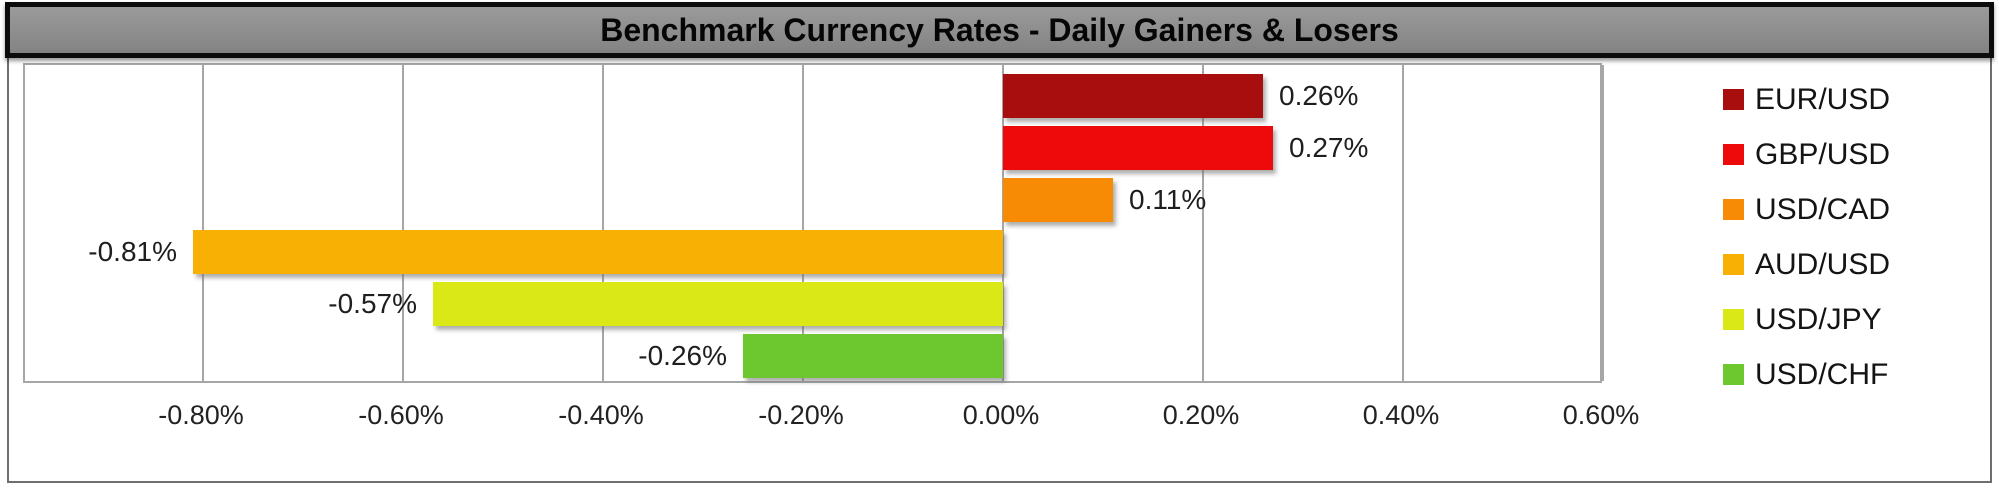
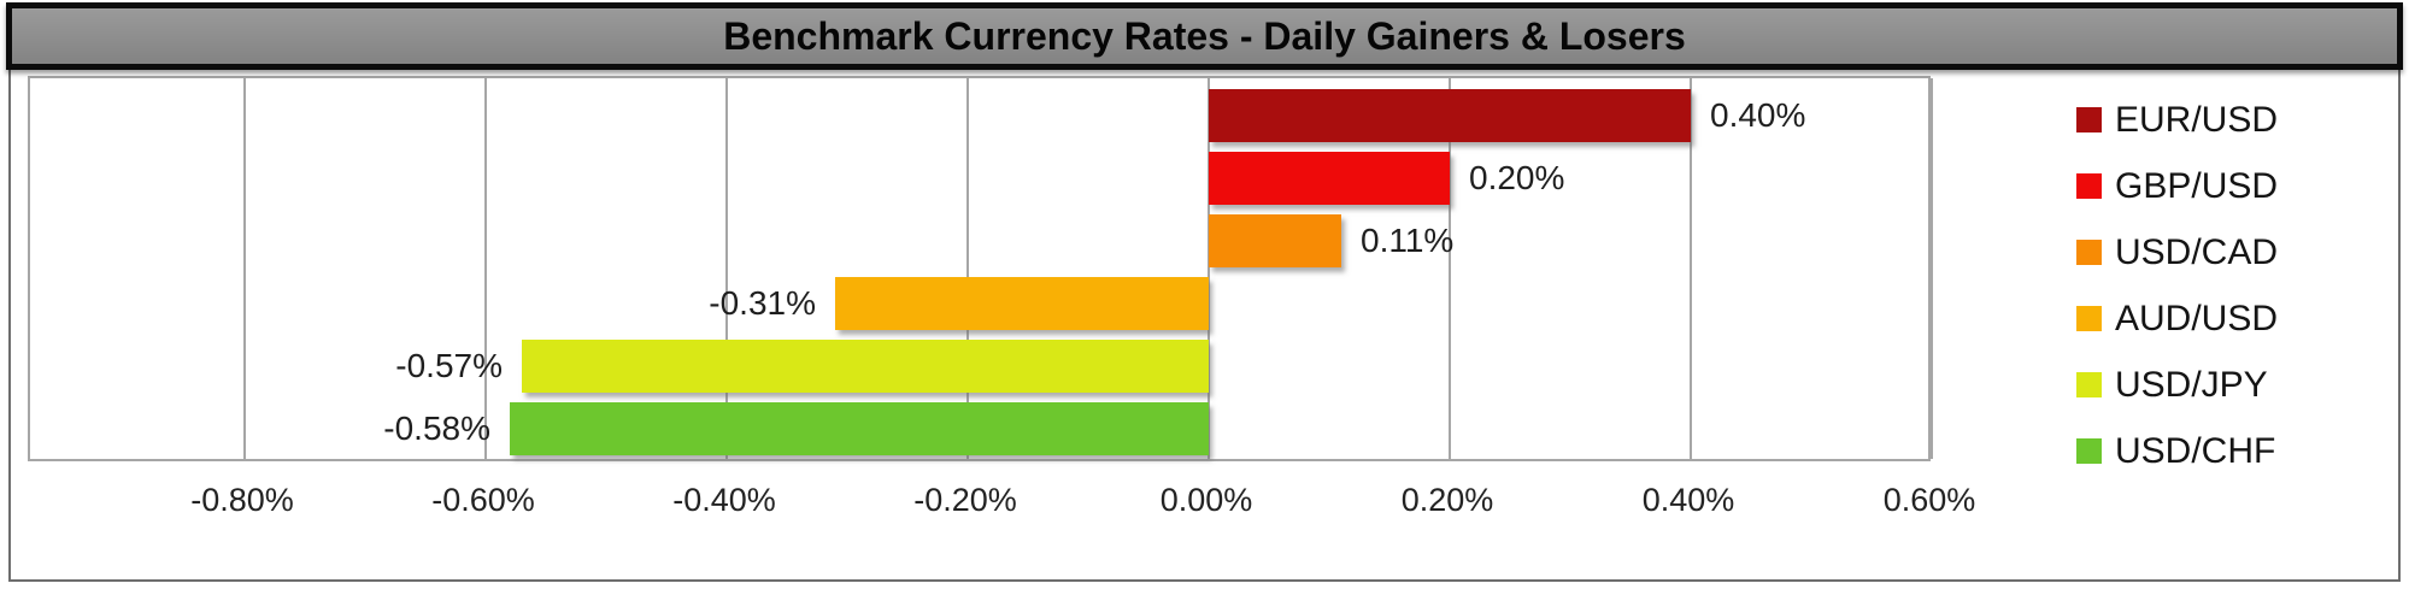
EUR/USD: 0.26% -> 0.40%
GBP/USD: 0.27% -> 0.20%
AUD/USD: -0.81% -> -0.31%
USD/CHF: -0.26% -> -0.58%
